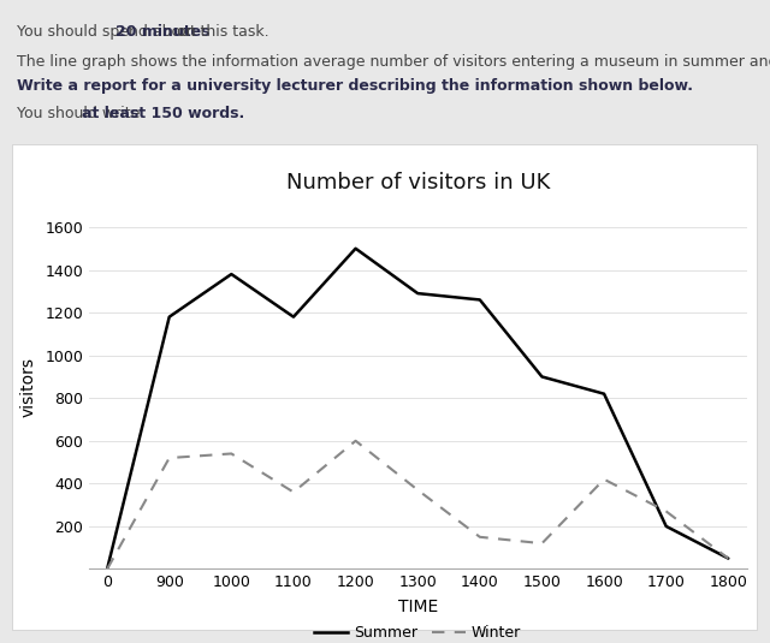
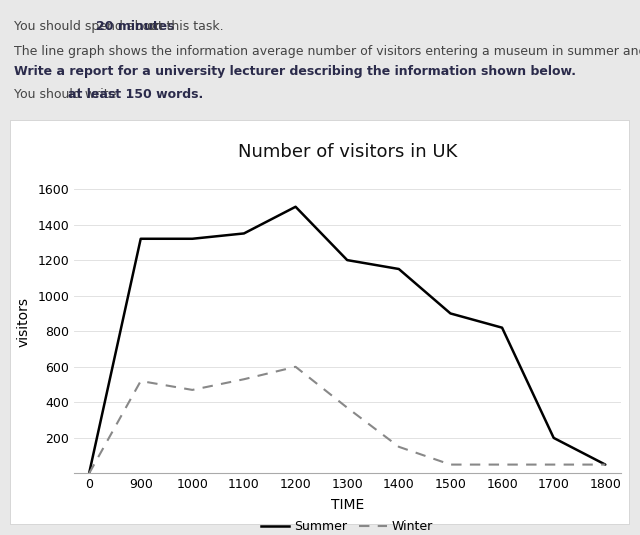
Summer/900: 1180 -> 1320
Summer/1000: 1380 -> 1320
Winter/1000: 540 -> 470
Summer/1100: 1180 -> 1350
Winter/1100: 360 -> 530
Summer/1300: 1290 -> 1200
Summer/1400: 1260 -> 1150
Winter/1500: 120 -> 50
Winter/1600: 420 -> 50
Winter/1700: 270 -> 50
